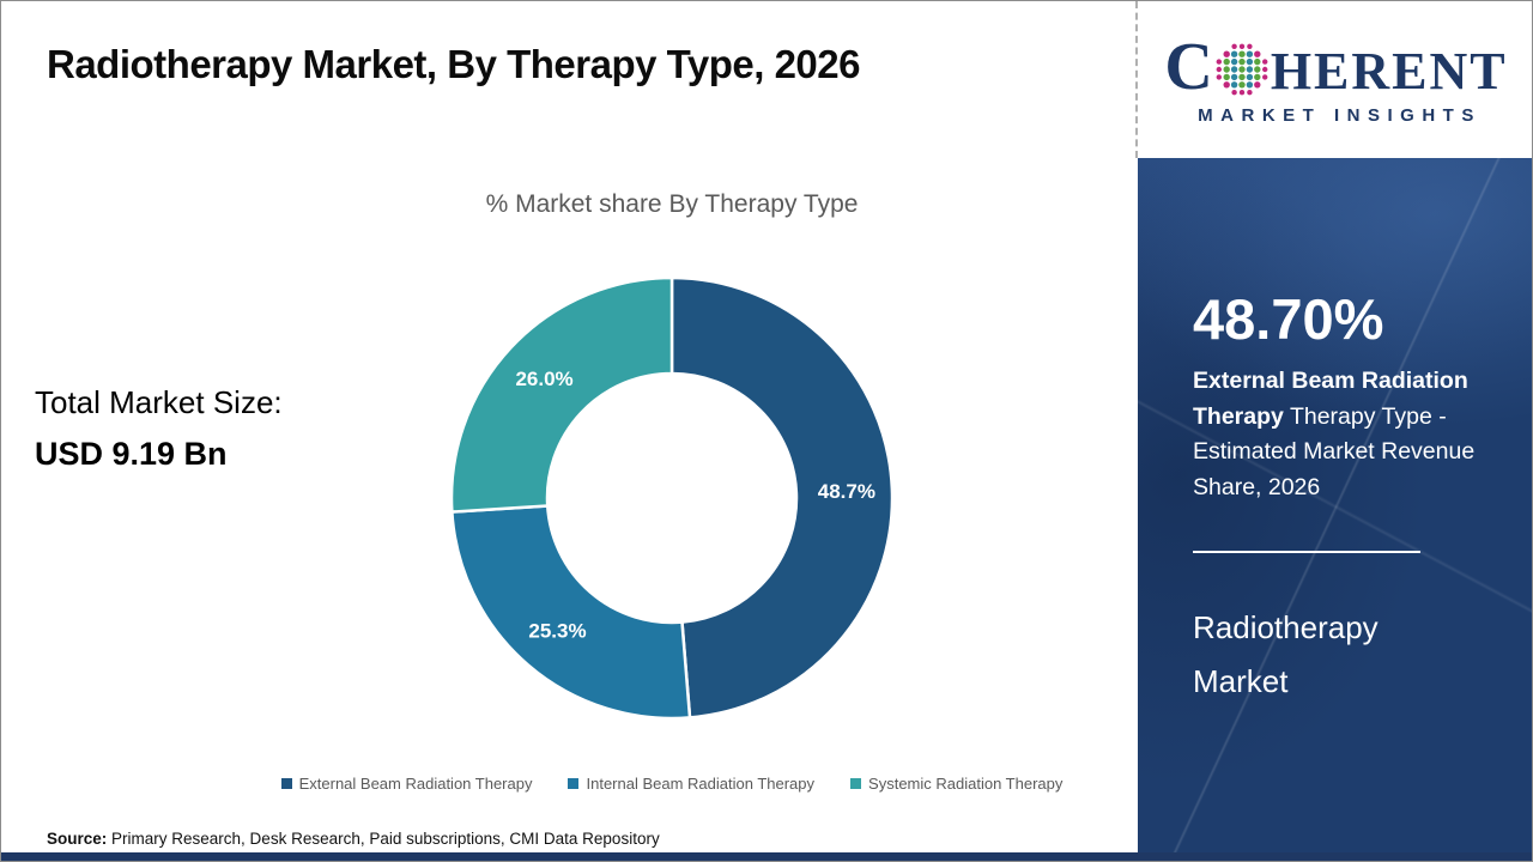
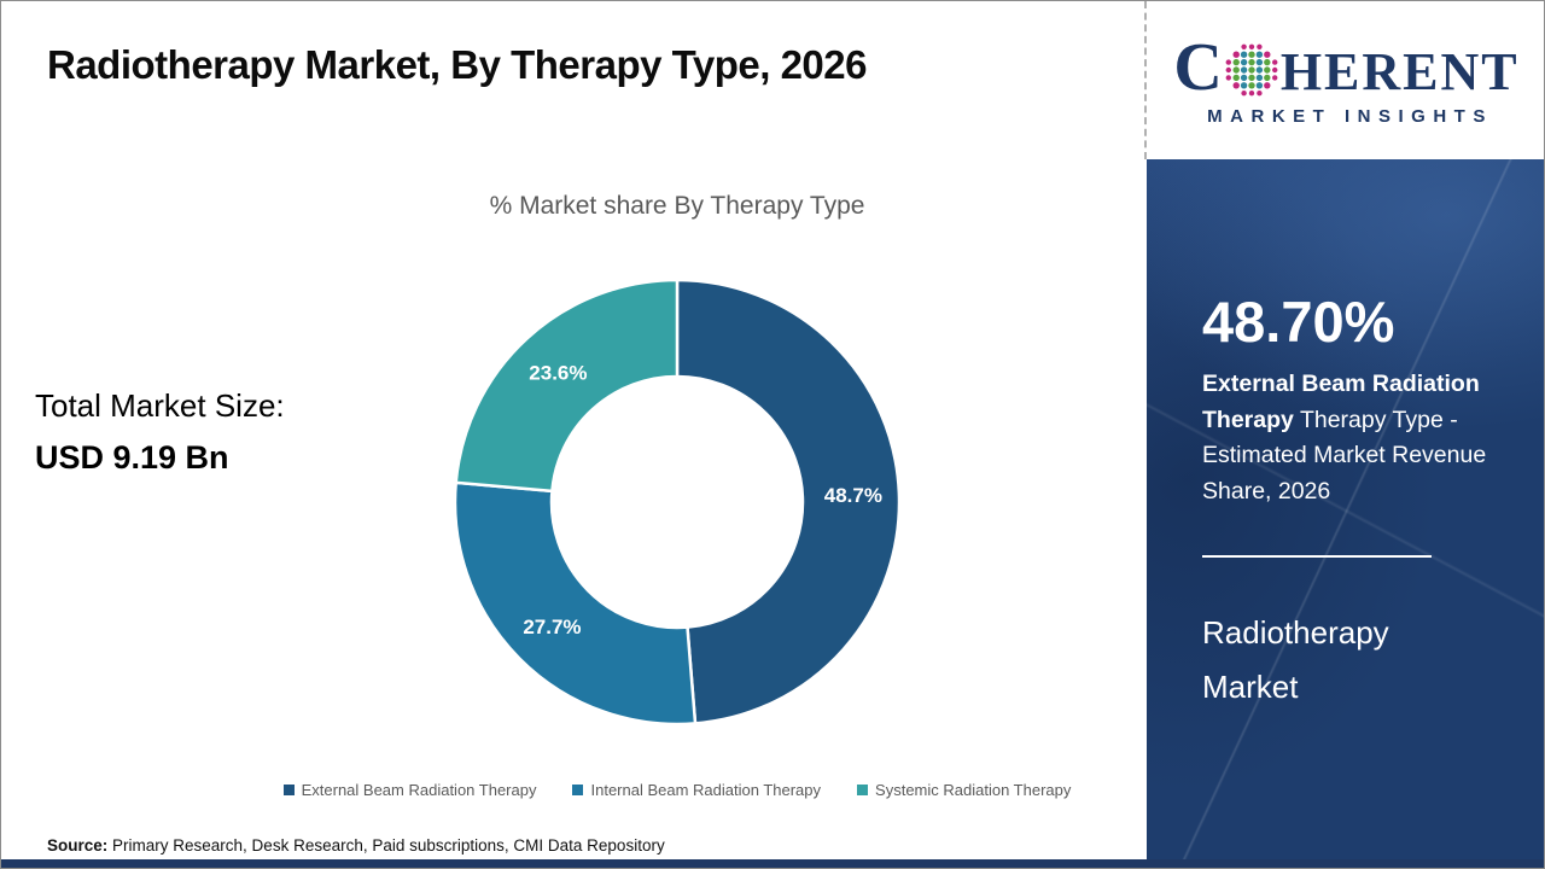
Internal Beam Radiation Therapy: 25.3% -> 27.7%
Systemic Radiation Therapy: 26.0% -> 23.6%
